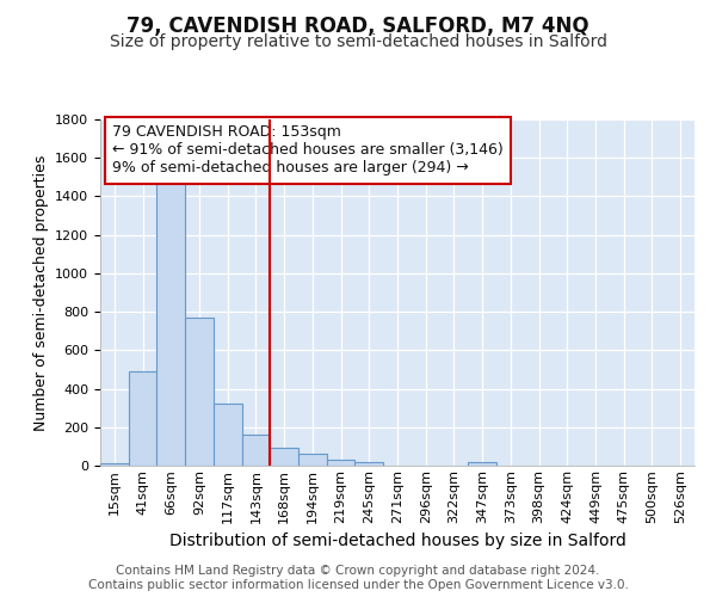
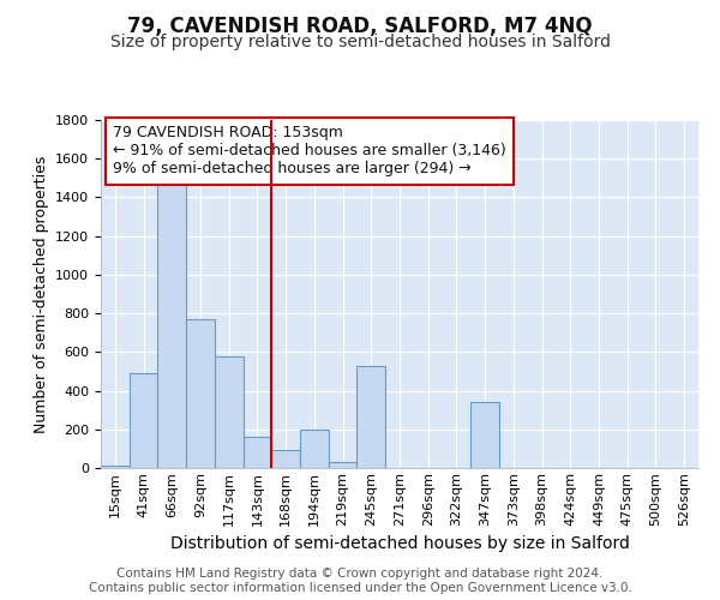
117sqm: 320 -> 580
194sqm: 60 -> 200
245sqm: 20 -> 530
347sqm: 20 -> 340
